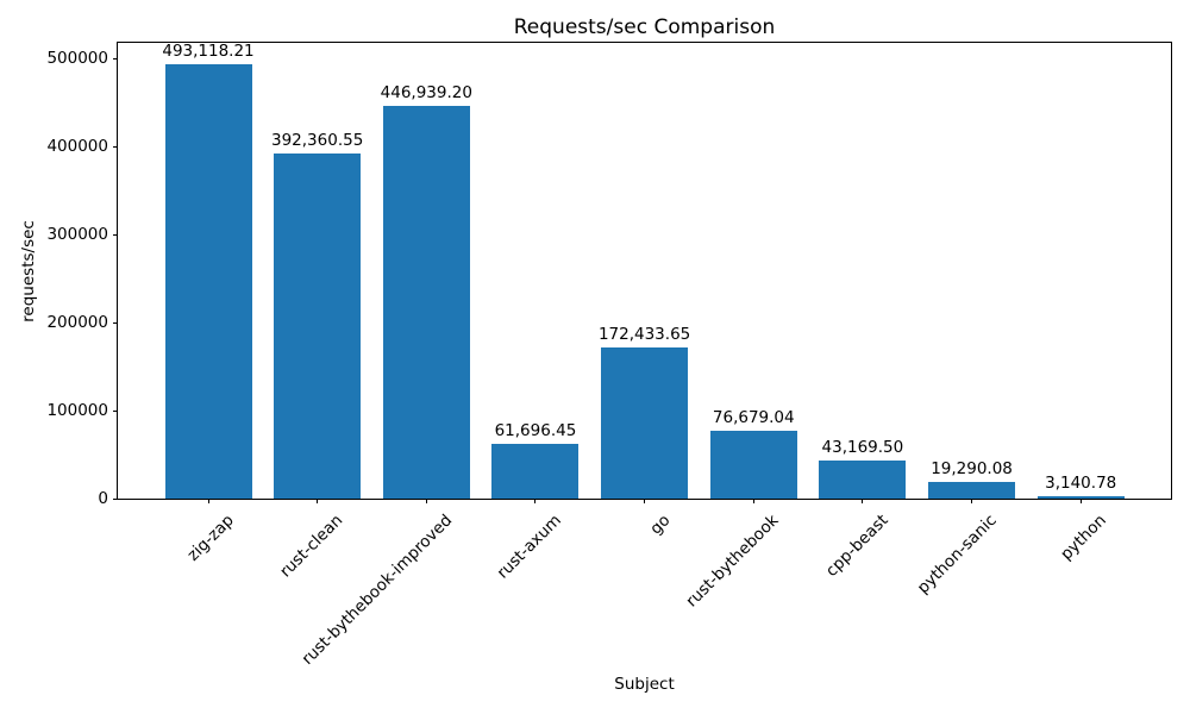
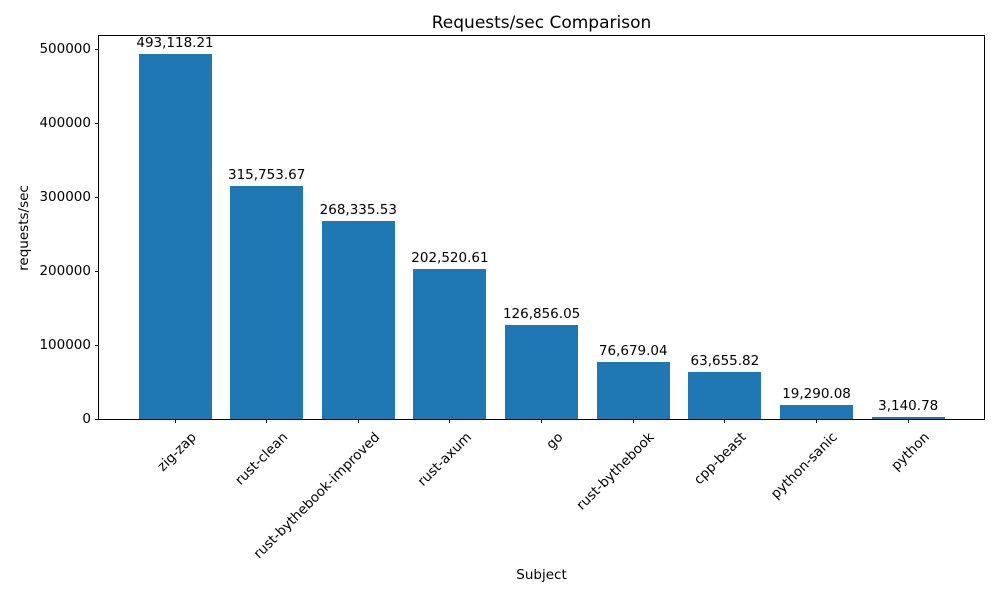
rust-clean: 392,360.55 -> 315,753.67
rust-bythebook-improved: 446,939.20 -> 268,335.53
rust-axum: 61,696.45 -> 202,520.61
go: 172,433.65 -> 126,856.05
cpp-beast: 43,169.50 -> 63,655.82
